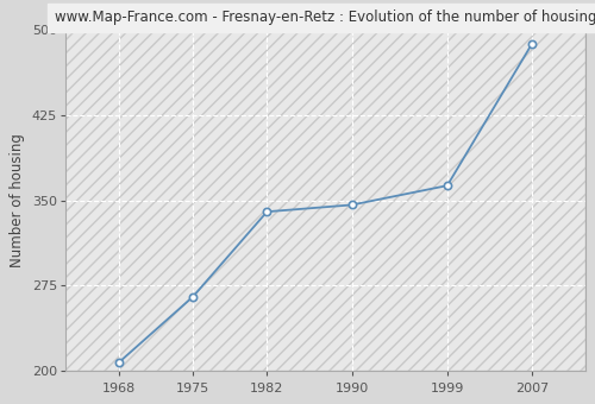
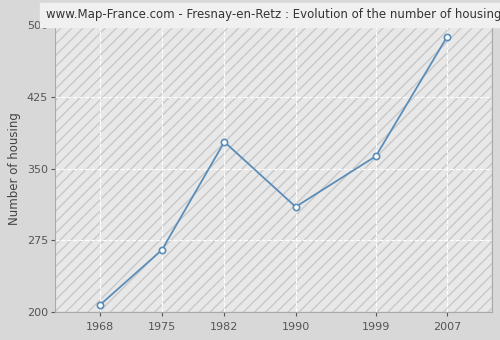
1982: 340 -> 378
1990: 346 -> 310
